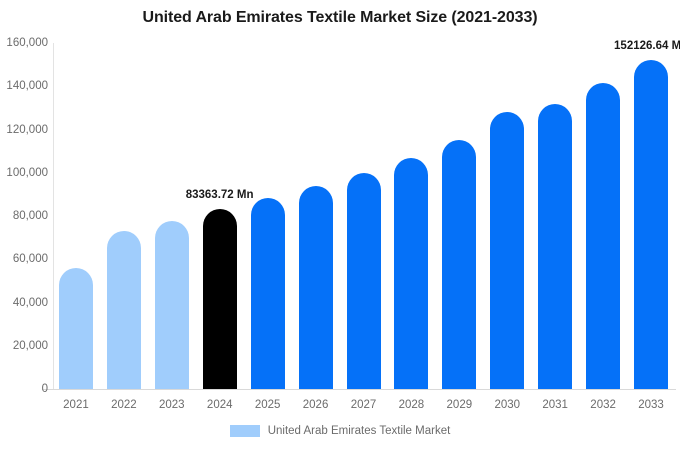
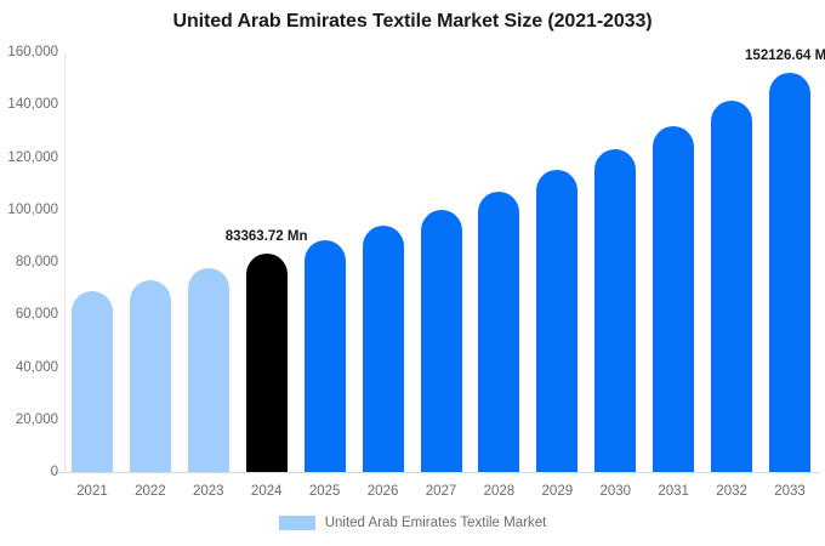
2021: 56000 -> 69000
2030: 128000 -> 123000
